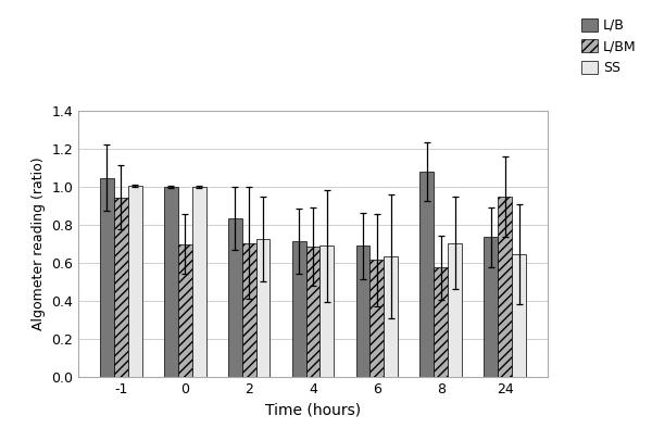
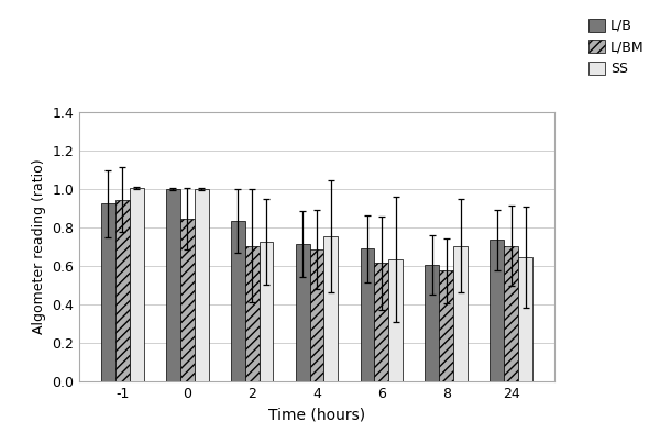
L/B/-1: 1.05 -> 0.93
L/BM/0: 0.70 -> 0.84
SS/4: 0.69 -> 0.76
L/B/8: 1.08 -> 0.60
L/BM/24: 0.95 -> 0.70
